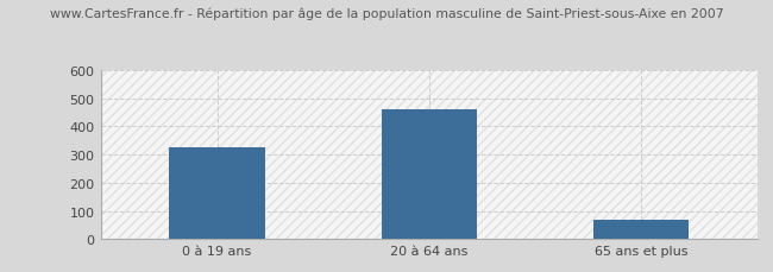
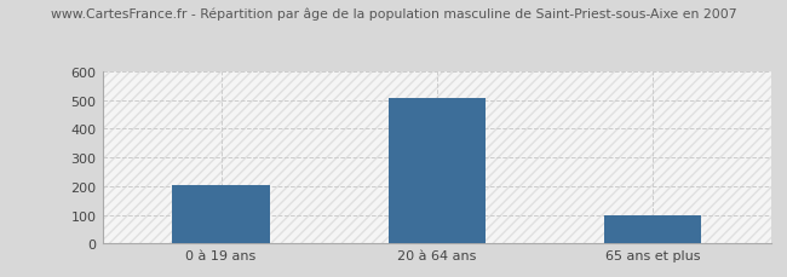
0 à 19 ans: 325 -> 205
20 à 64 ans: 460 -> 505
65 ans et plus: 70 -> 100
